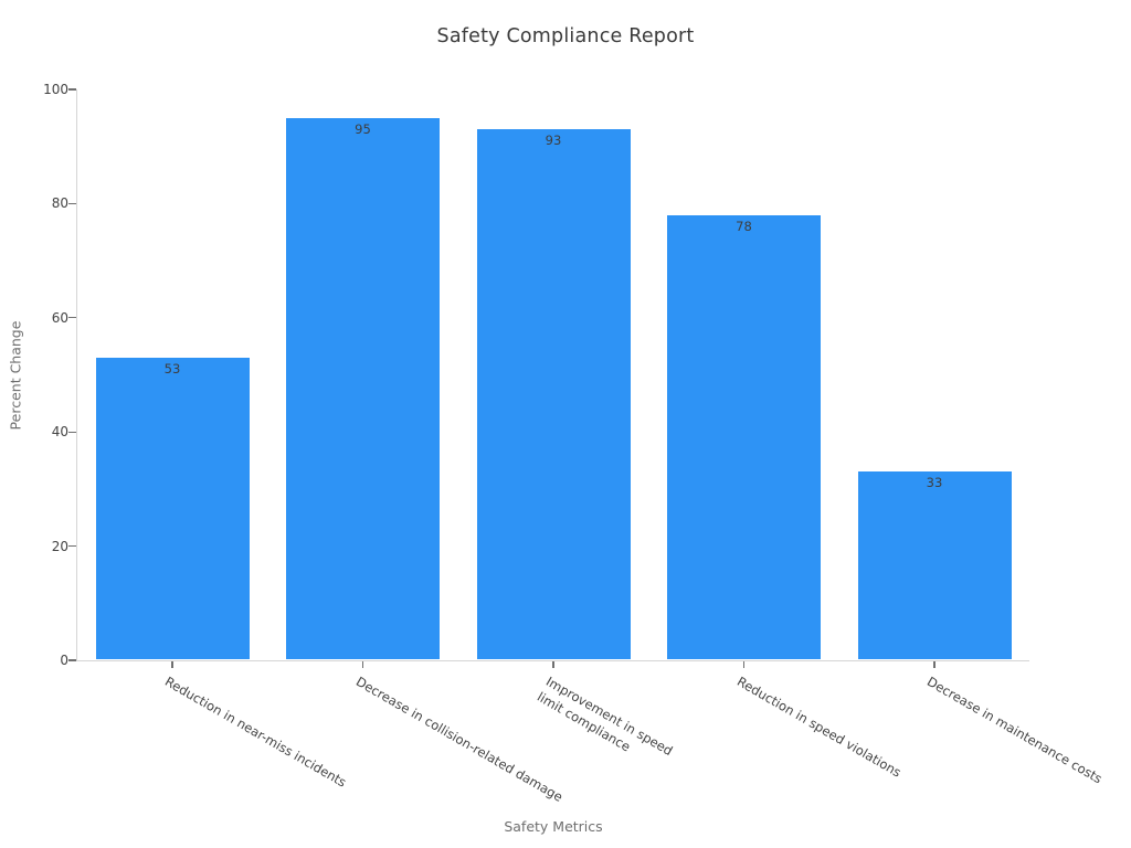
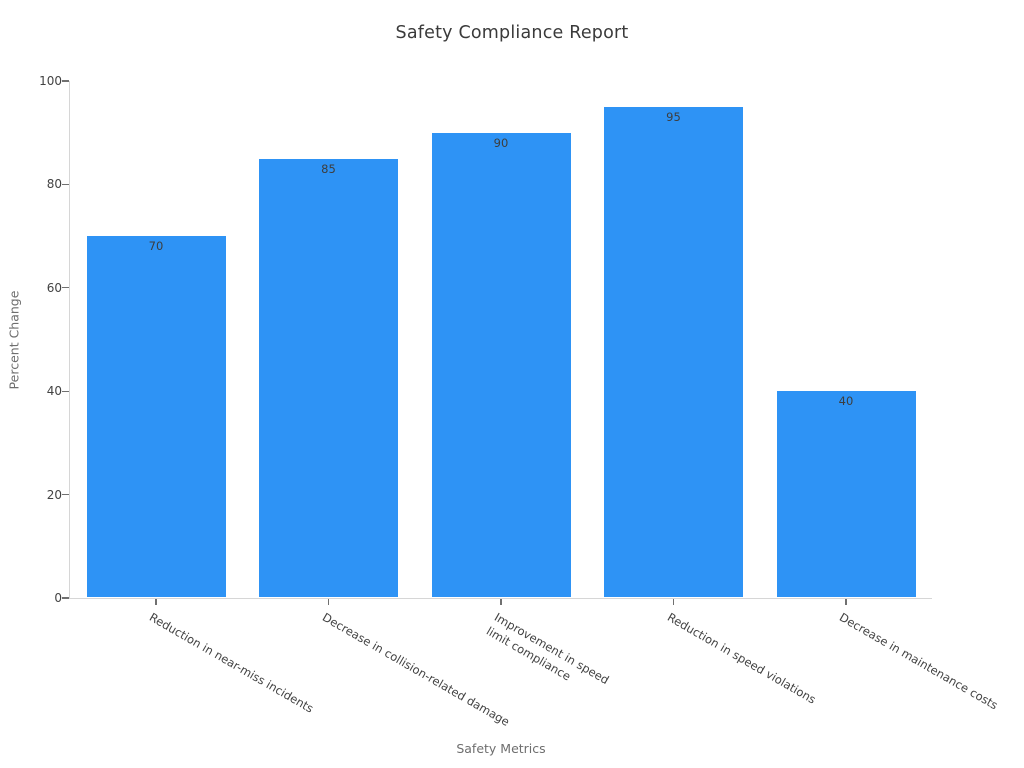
Reduction in near-miss incidents: 53 -> 70
Decrease in collision-related damage: 95 -> 85
Improvement in speed limit compliance: 93 -> 90
Reduction in speed violations: 78 -> 95
Decrease in maintenance costs: 33 -> 40
